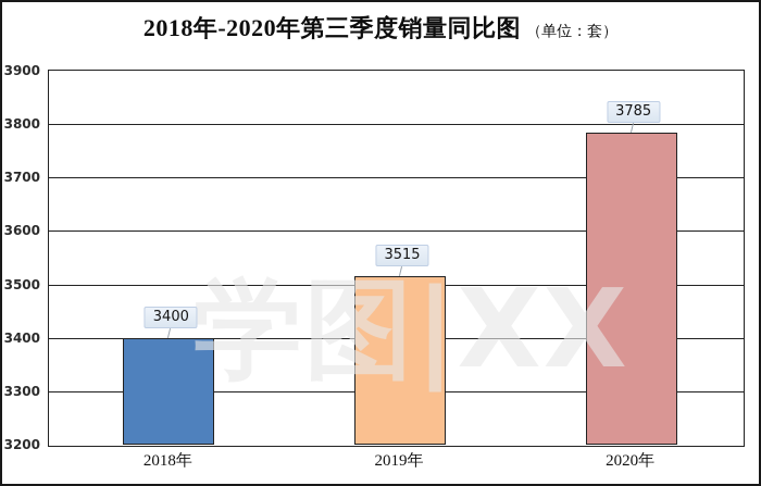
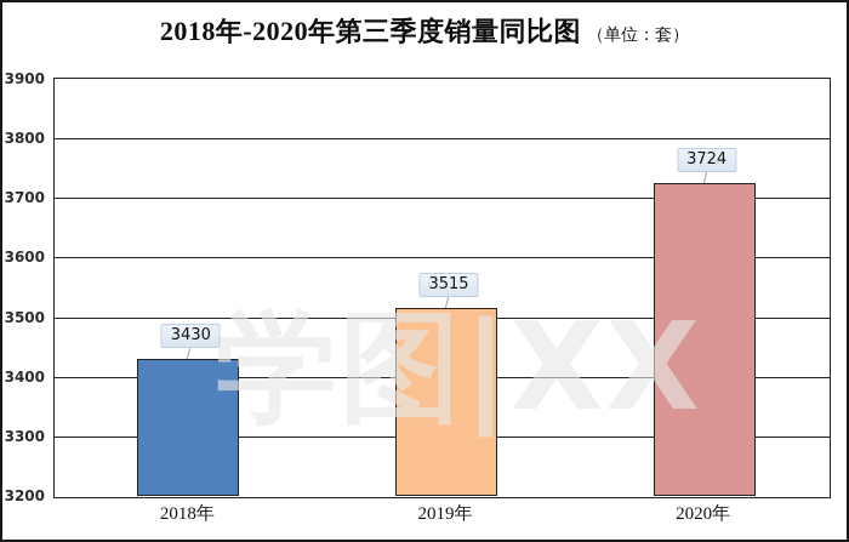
2018年: 3400 -> 3430
2020年: 3785 -> 3724
